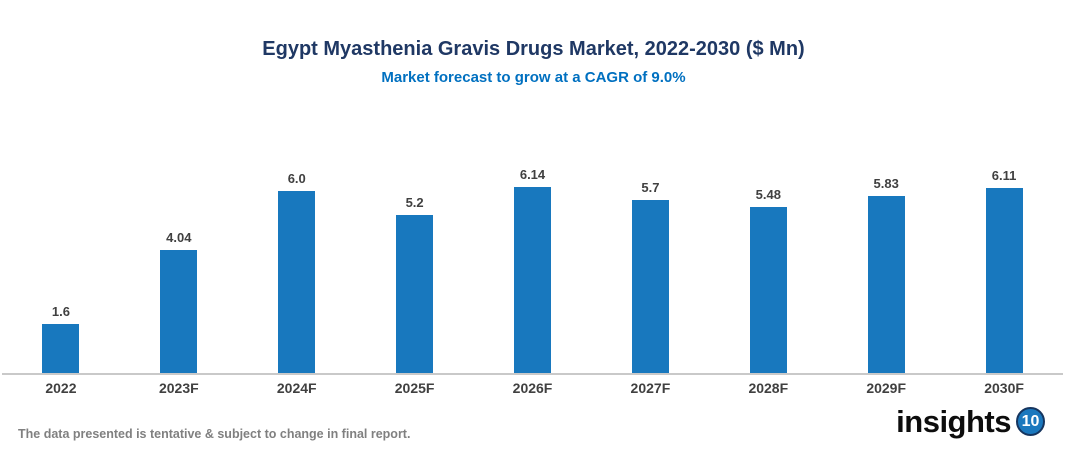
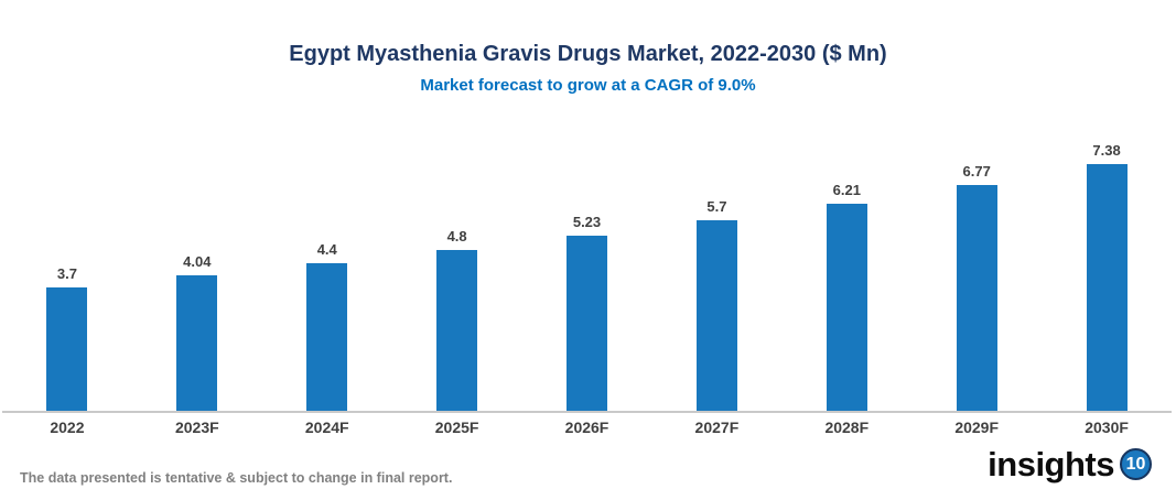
2022: 1.6 -> 3.7
2024F: 6.0 -> 4.4
2025F: 5.2 -> 4.8
2026F: 6.14 -> 5.23
2028F: 5.48 -> 6.21
2029F: 5.83 -> 6.77
2030F: 6.11 -> 7.38
